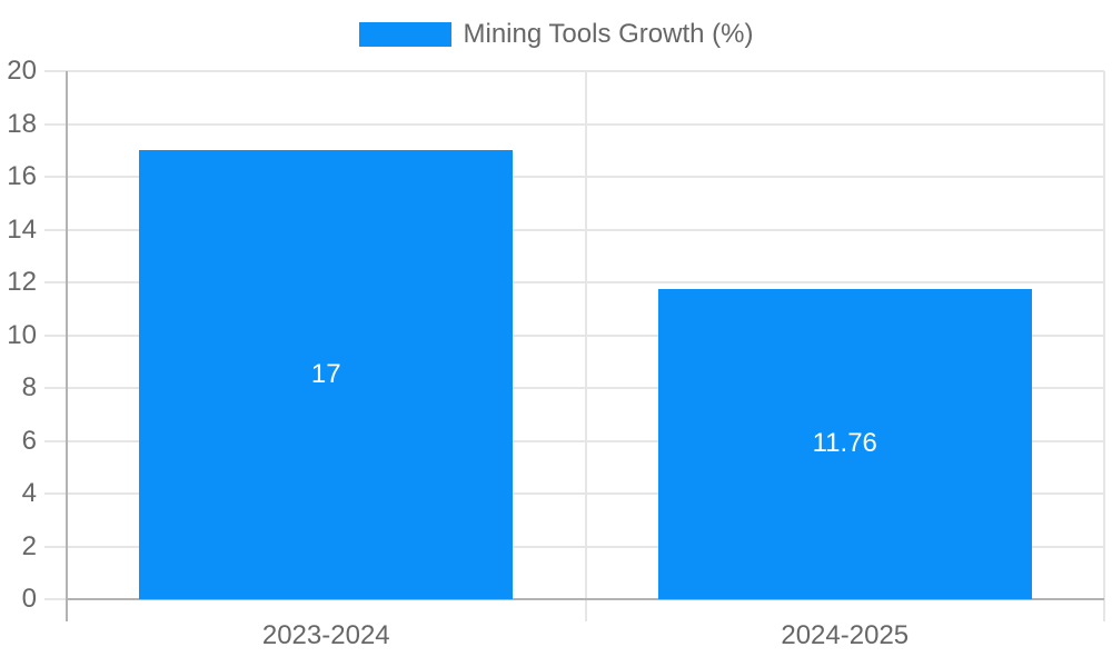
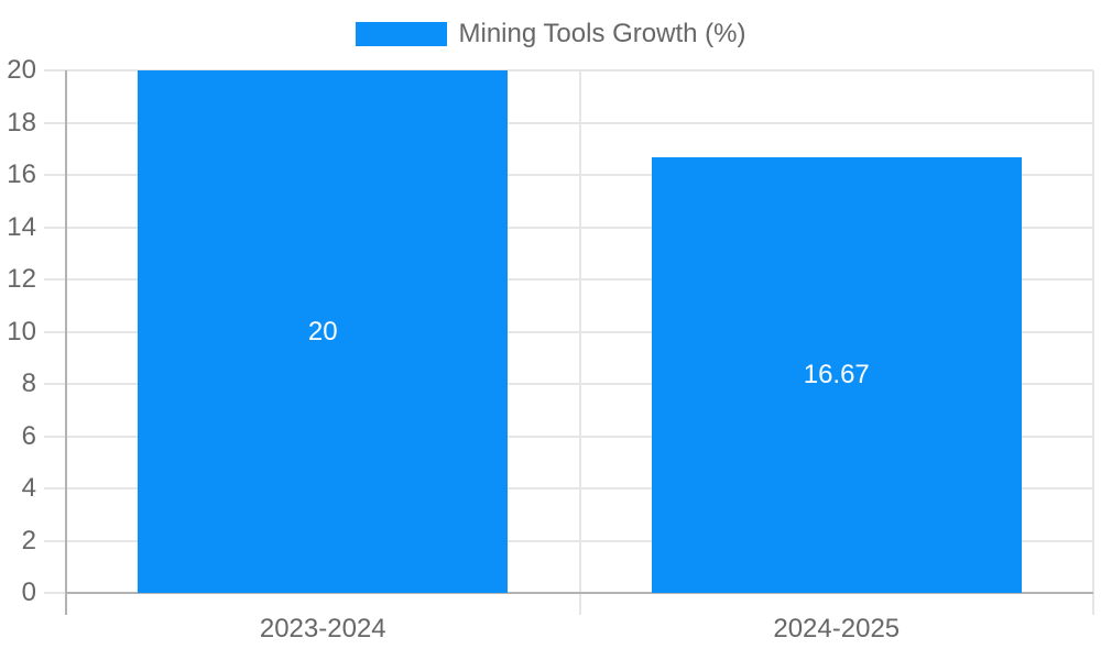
2023-2024: 17 -> 20
2024-2025: 11.76 -> 16.67
